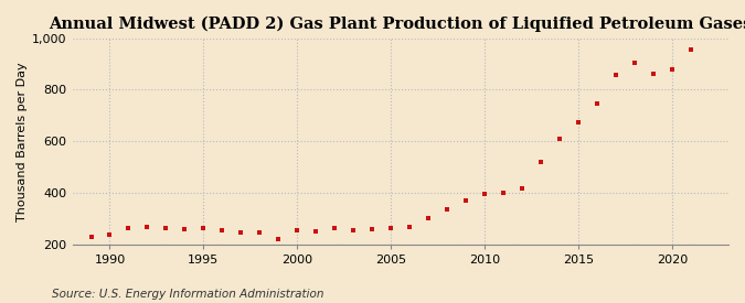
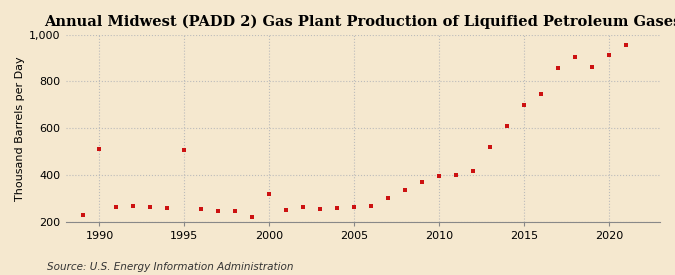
1990: 238 -> 510
1995: 263 -> 505
2000: 255 -> 320
2015: 672 -> 700
2020: 880 -> 915
